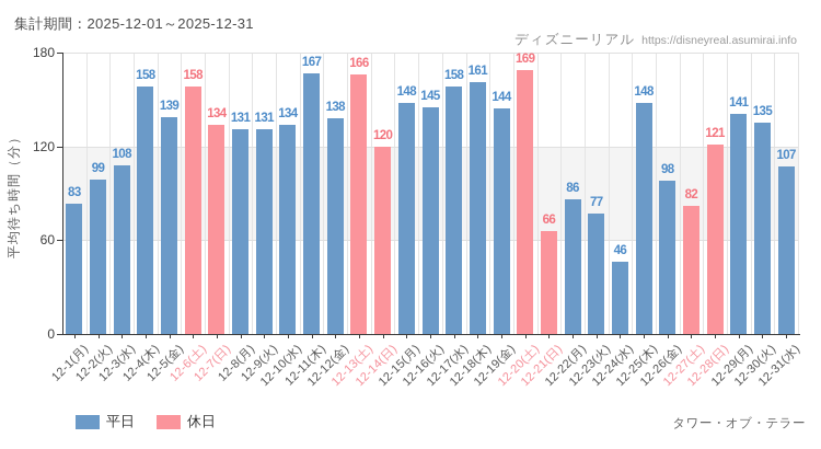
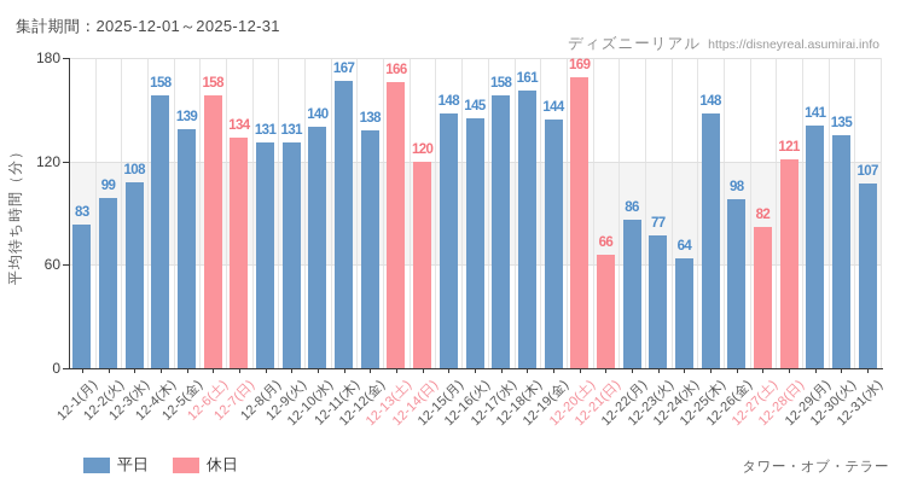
12-10(水): 134 -> 140
12-24(水): 46 -> 64
